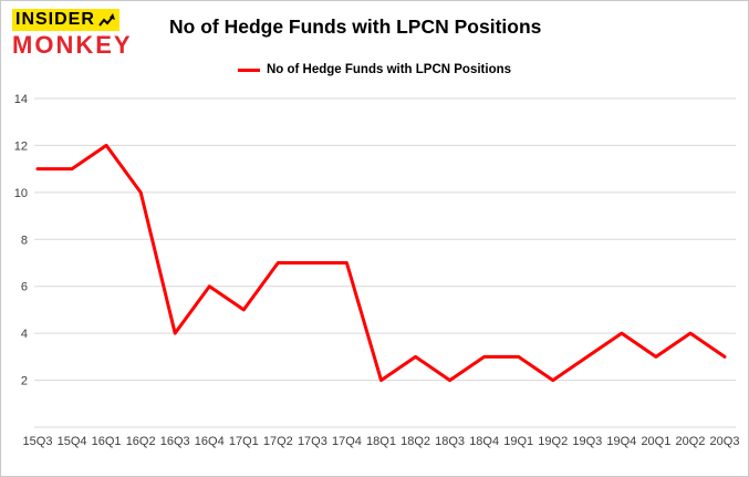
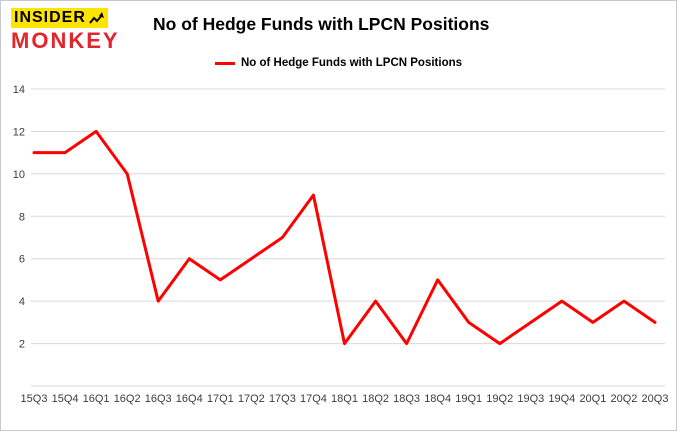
17Q2: 7 -> 6
17Q4: 7 -> 9
18Q2: 3 -> 4
18Q4: 3 -> 5
